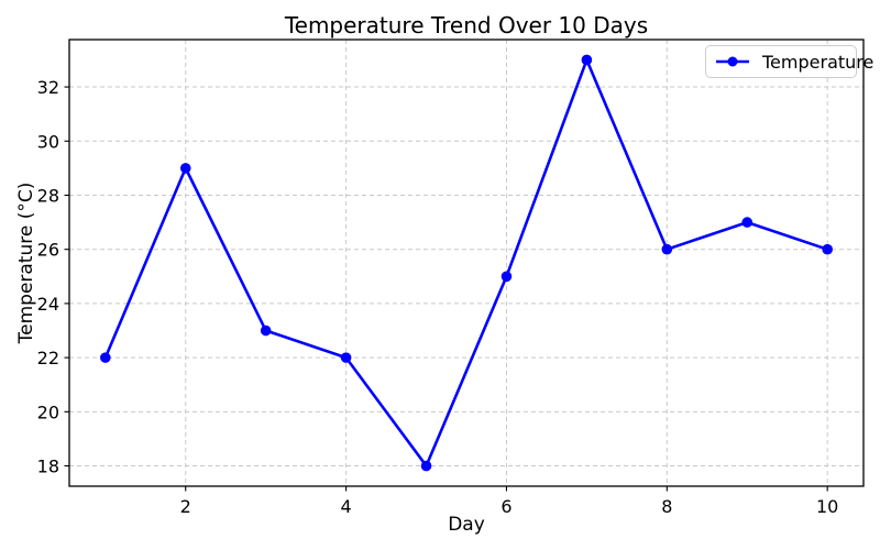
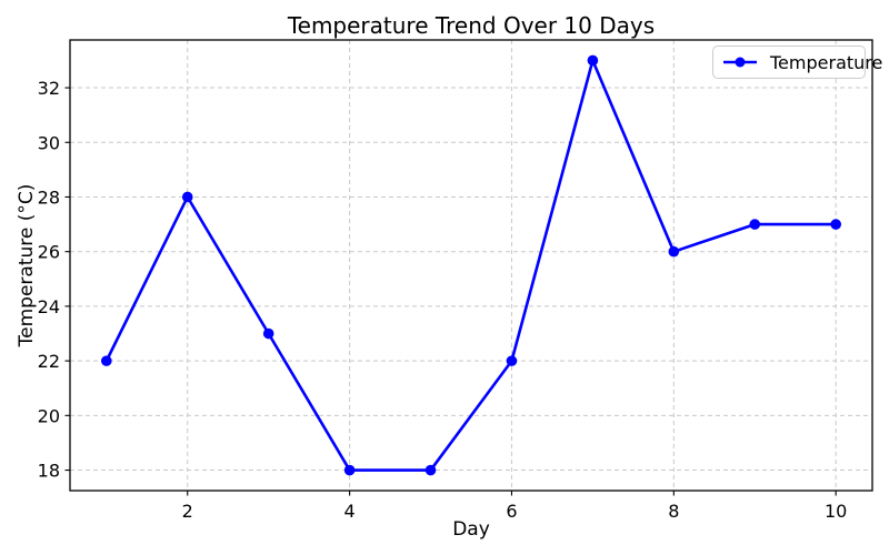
2: 29 -> 28
4: 22 -> 18
6: 25 -> 22
10: 26 -> 27
